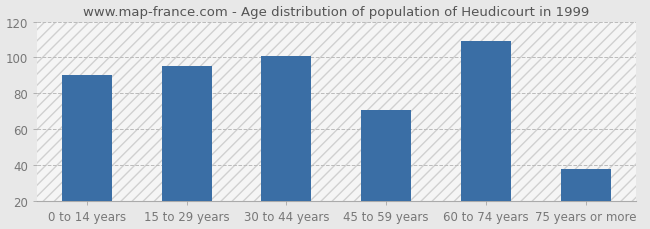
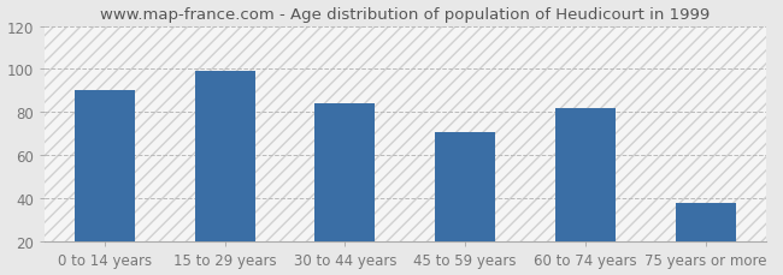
15 to 29 years: 95 -> 99
30 to 44 years: 101 -> 84
60 to 74 years: 109 -> 82
